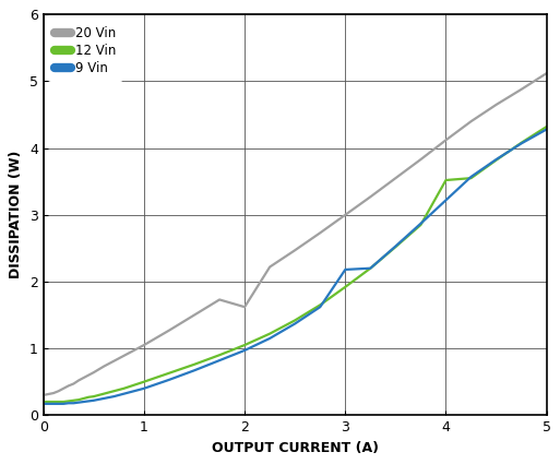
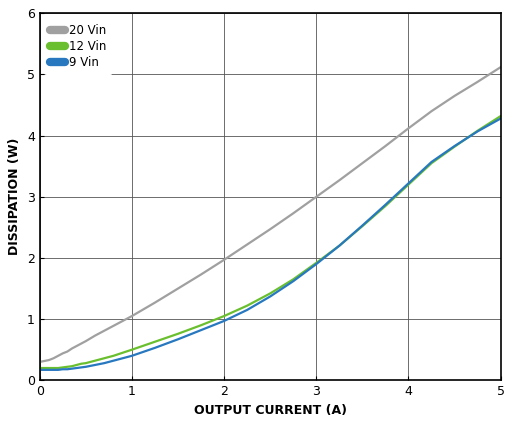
20 Vin/2: 1.62 -> 1.97
9 Vin/3: 2.18 -> 1.90
12 Vin/4: 3.52 -> 3.20
